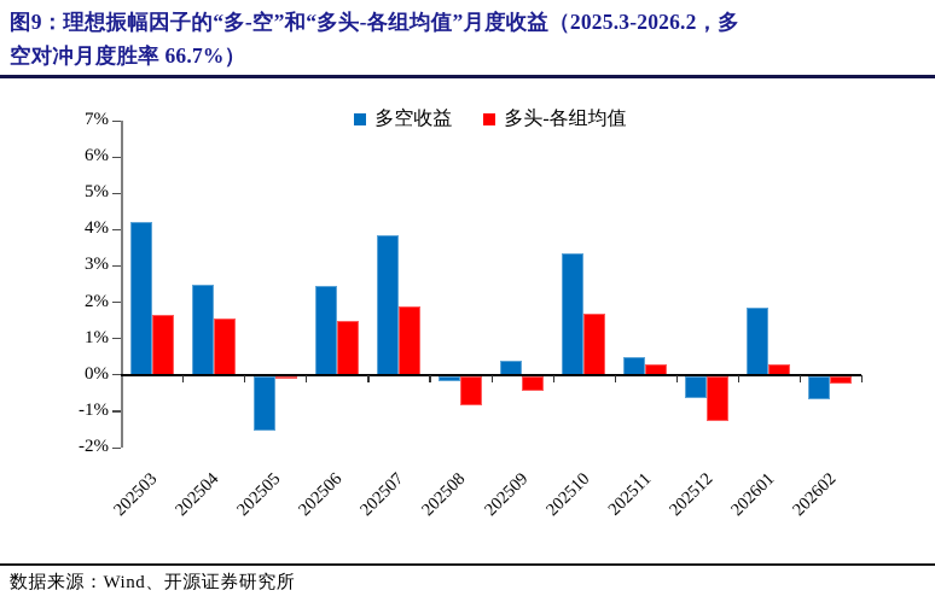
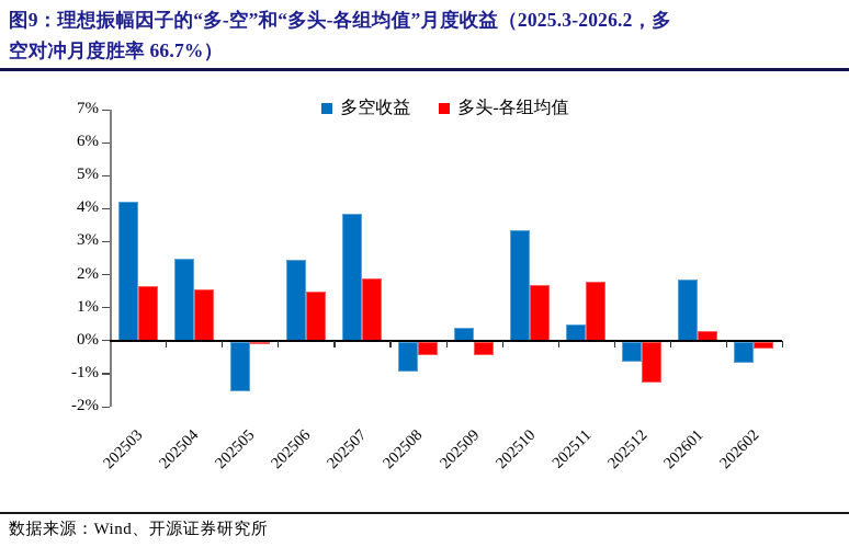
多空收益/202508: -0.1% -> -0.9%
多头-各组均值/202508: -0.8% -> -0.4%
多头-各组均值/202511: 0.3% -> 1.8%
